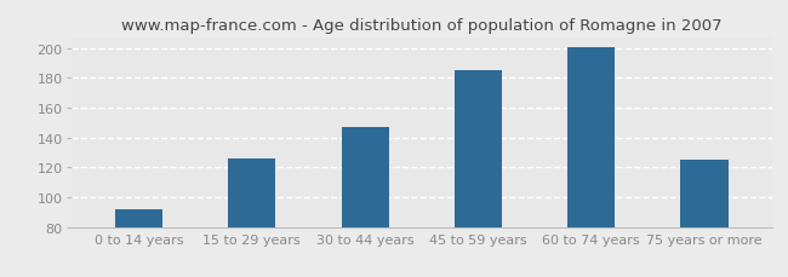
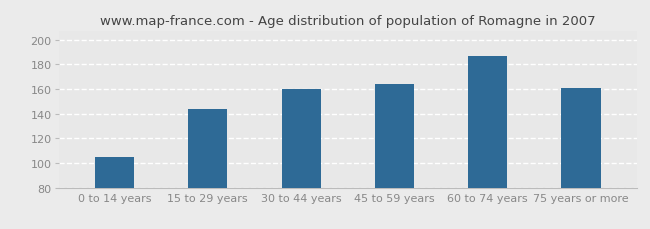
0 to 14 years: 92 -> 105
15 to 29 years: 126 -> 144
30 to 44 years: 147 -> 160
45 to 59 years: 185 -> 164
60 to 74 years: 201 -> 187
75 years or more: 125 -> 161
